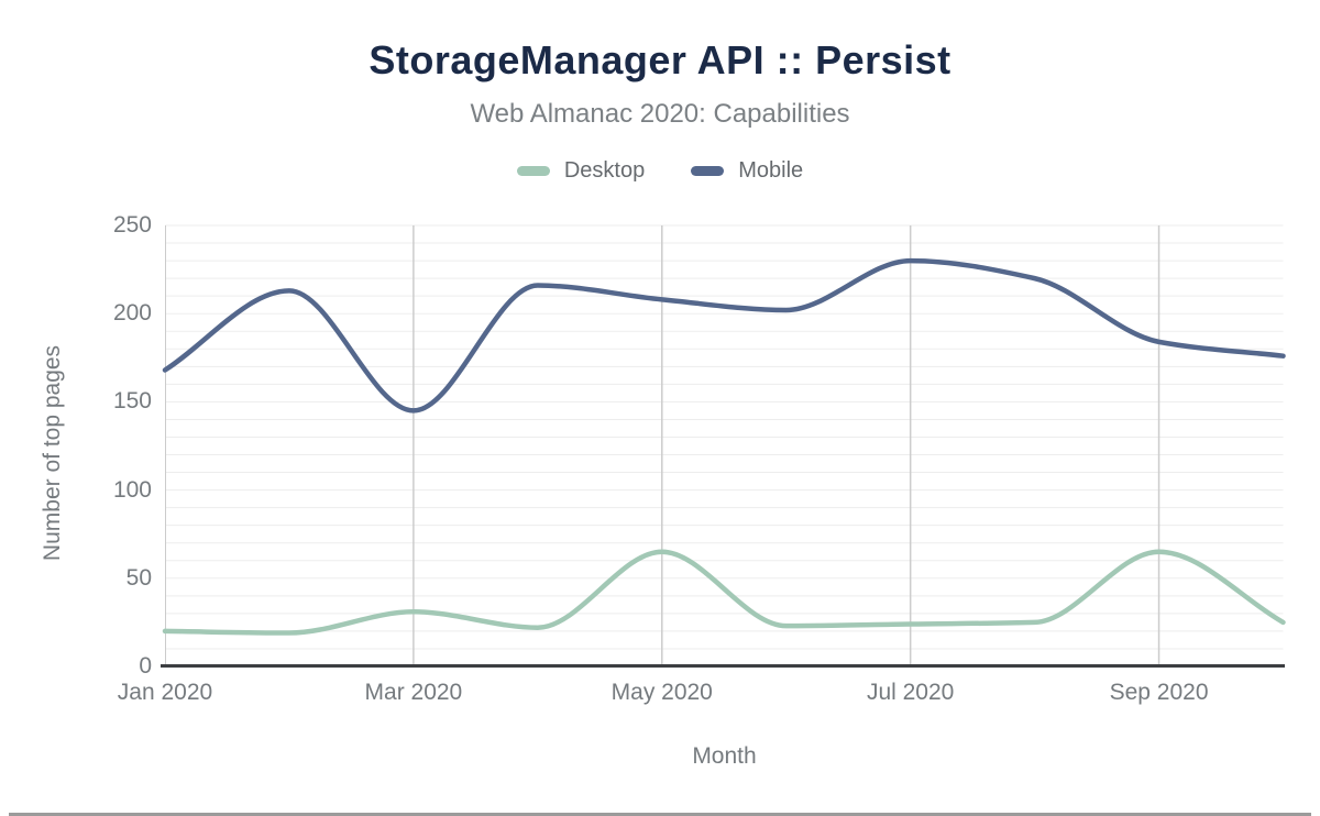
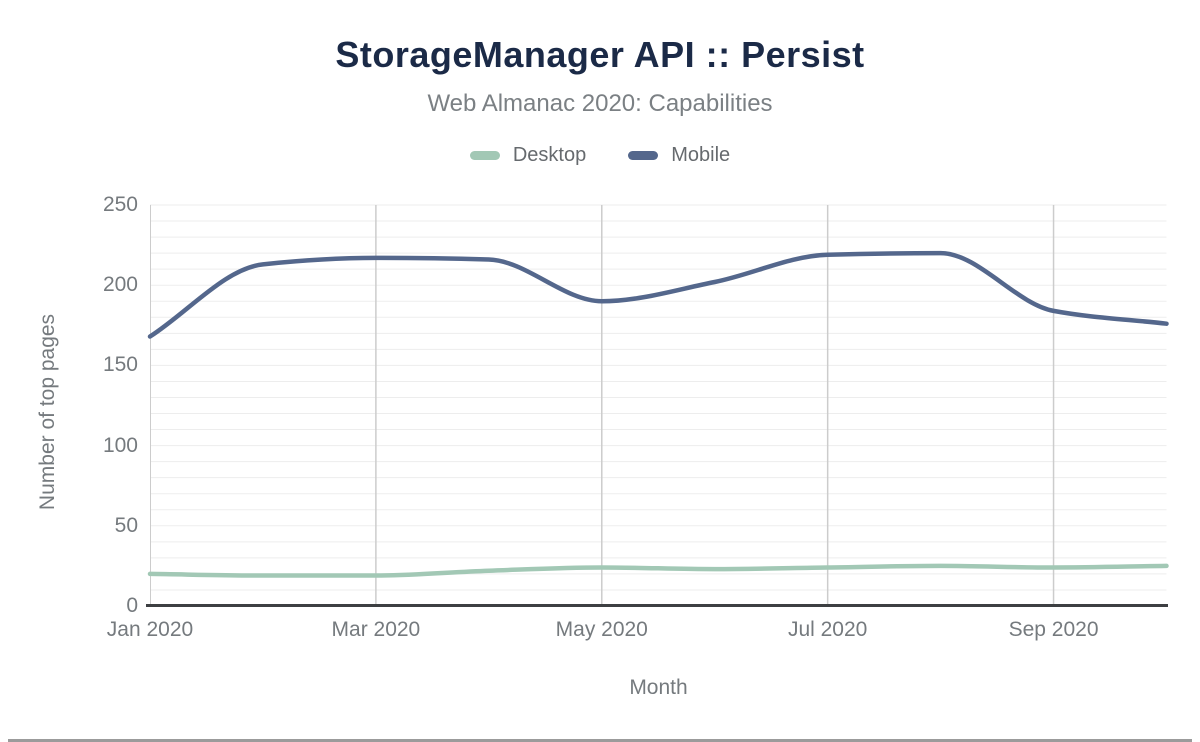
Desktop/Mar 2020: 31 -> 19
Mobile/Mar 2020: 145 -> 217
Desktop/May 2020: 65 -> 24
Mobile/May 2020: 208 -> 190
Mobile/Jul 2020: 230 -> 219
Desktop/Sep 2020: 65 -> 24
